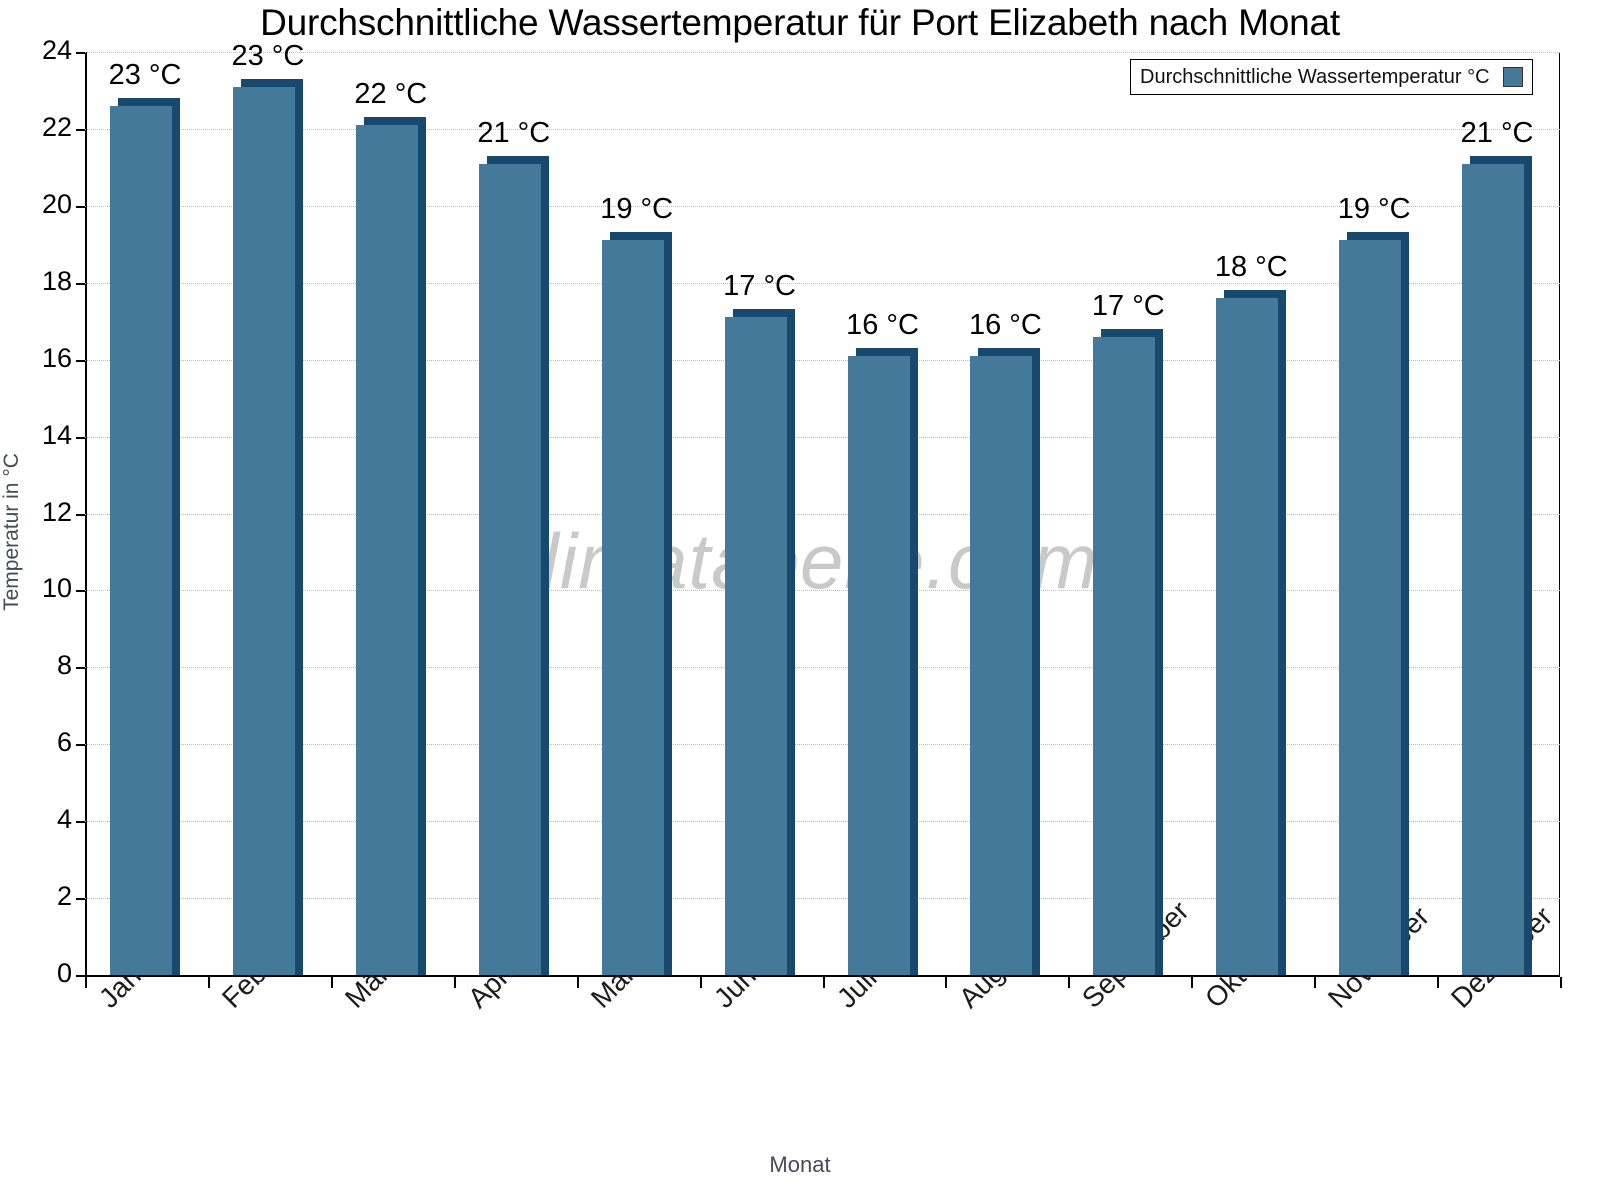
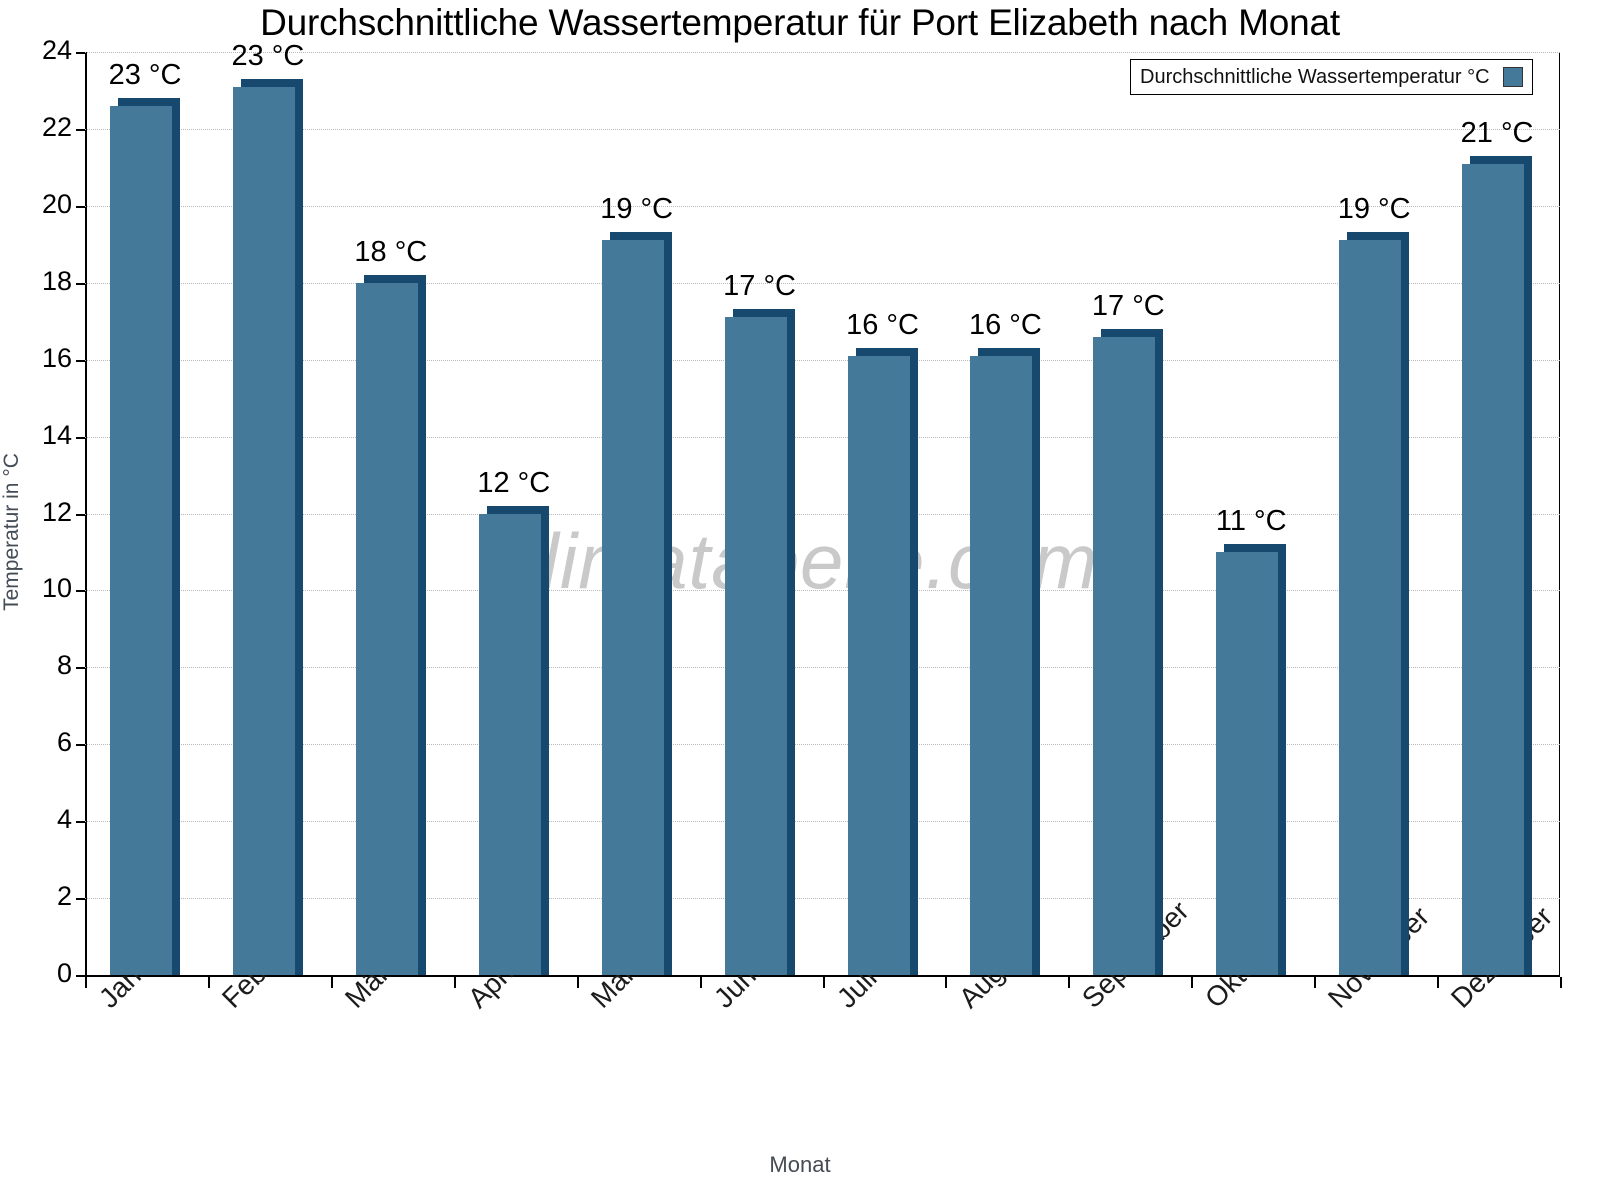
März: 22 -> 18
April: 21 -> 12
Oktober: 18 -> 11
